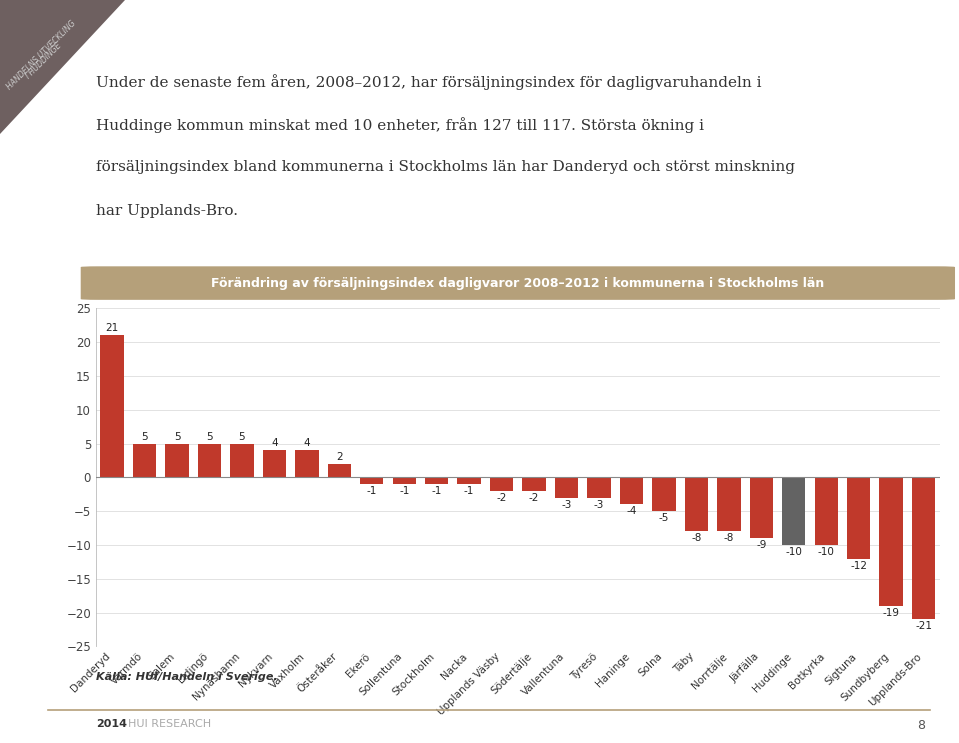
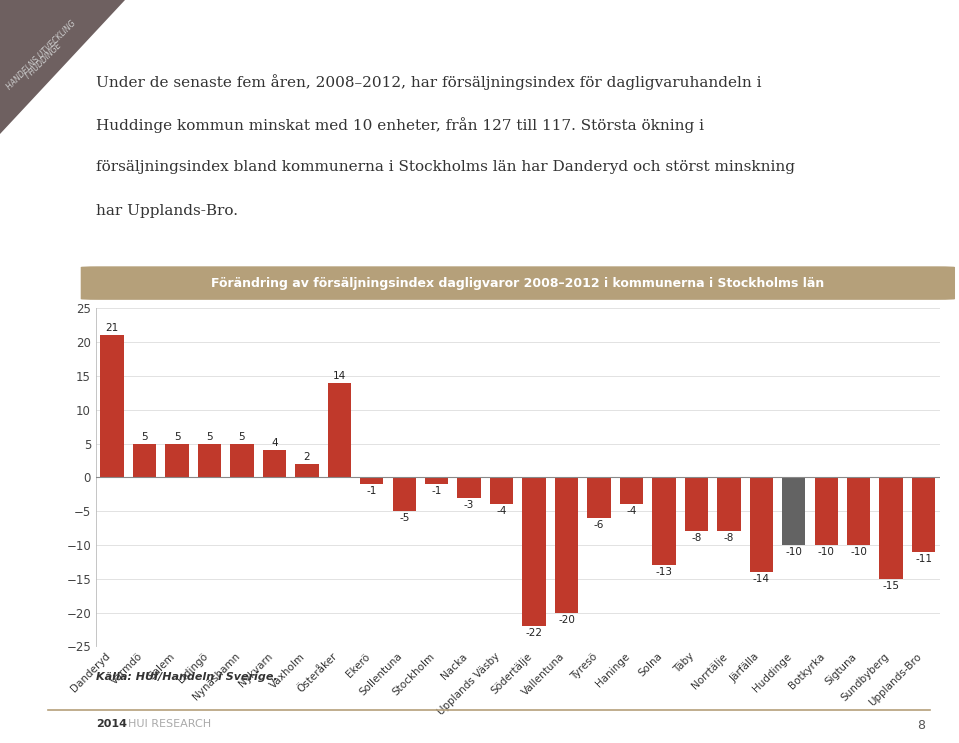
Vaxholm: 4 -> 2
Österåker: 2 -> 14
Sollentuna: -1 -> -5
Nacka: -1 -> -3
Upplands Väsby: -2 -> -4
Södertälje: -2 -> -22
Vallentuna: -3 -> -20
Tyresö: -3 -> -6
Solna: -5 -> -13
Järfälla: -9 -> -14
Sigtuna: -12 -> -10
Sundbyberg: -19 -> -15
Upplands-Bro: -21 -> -11
